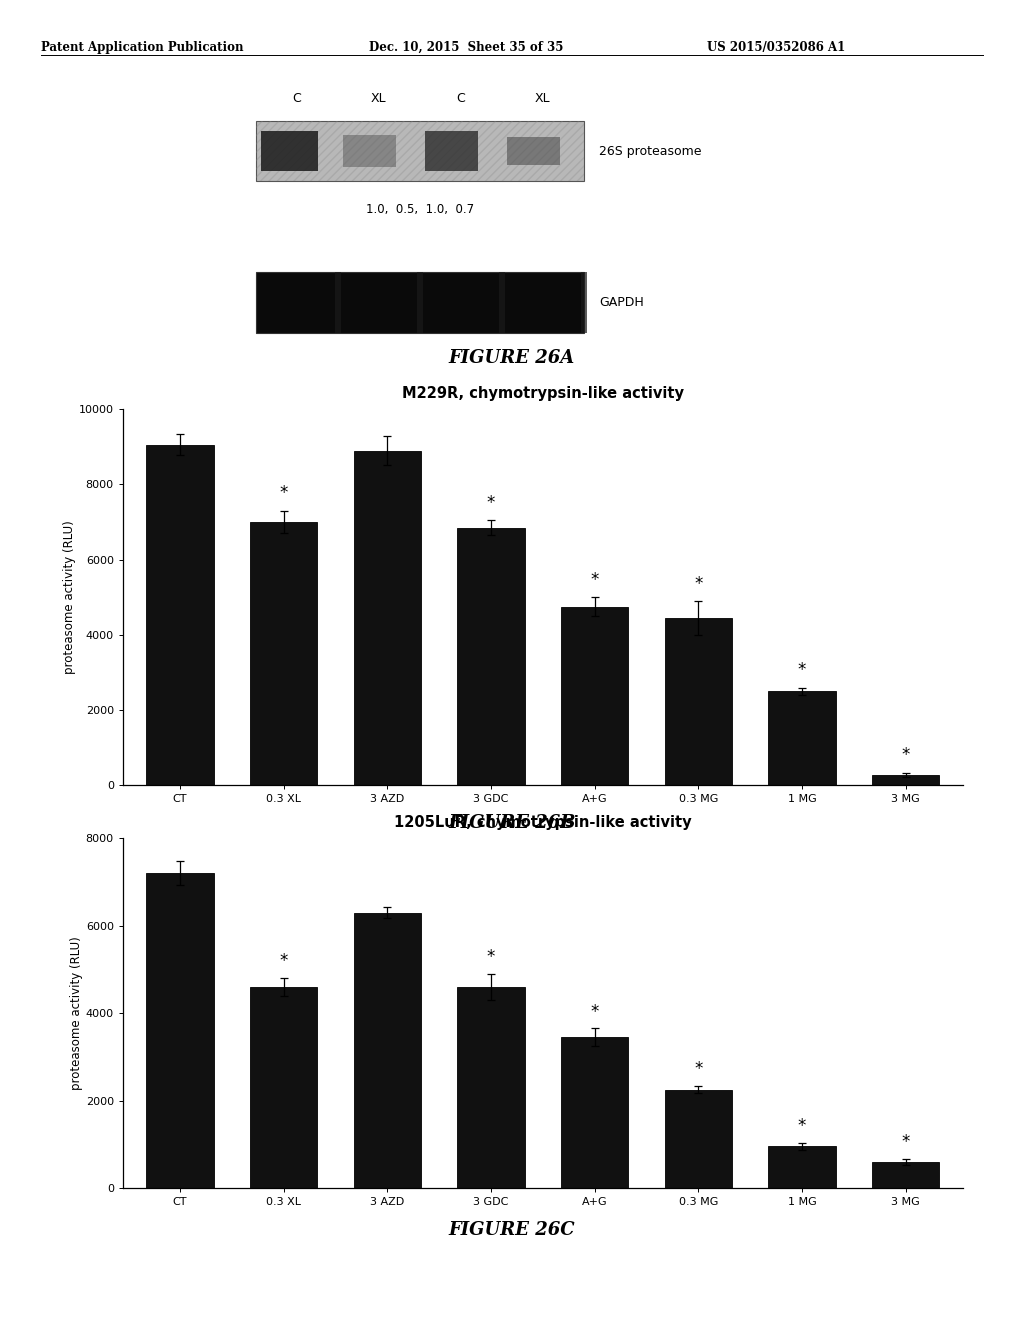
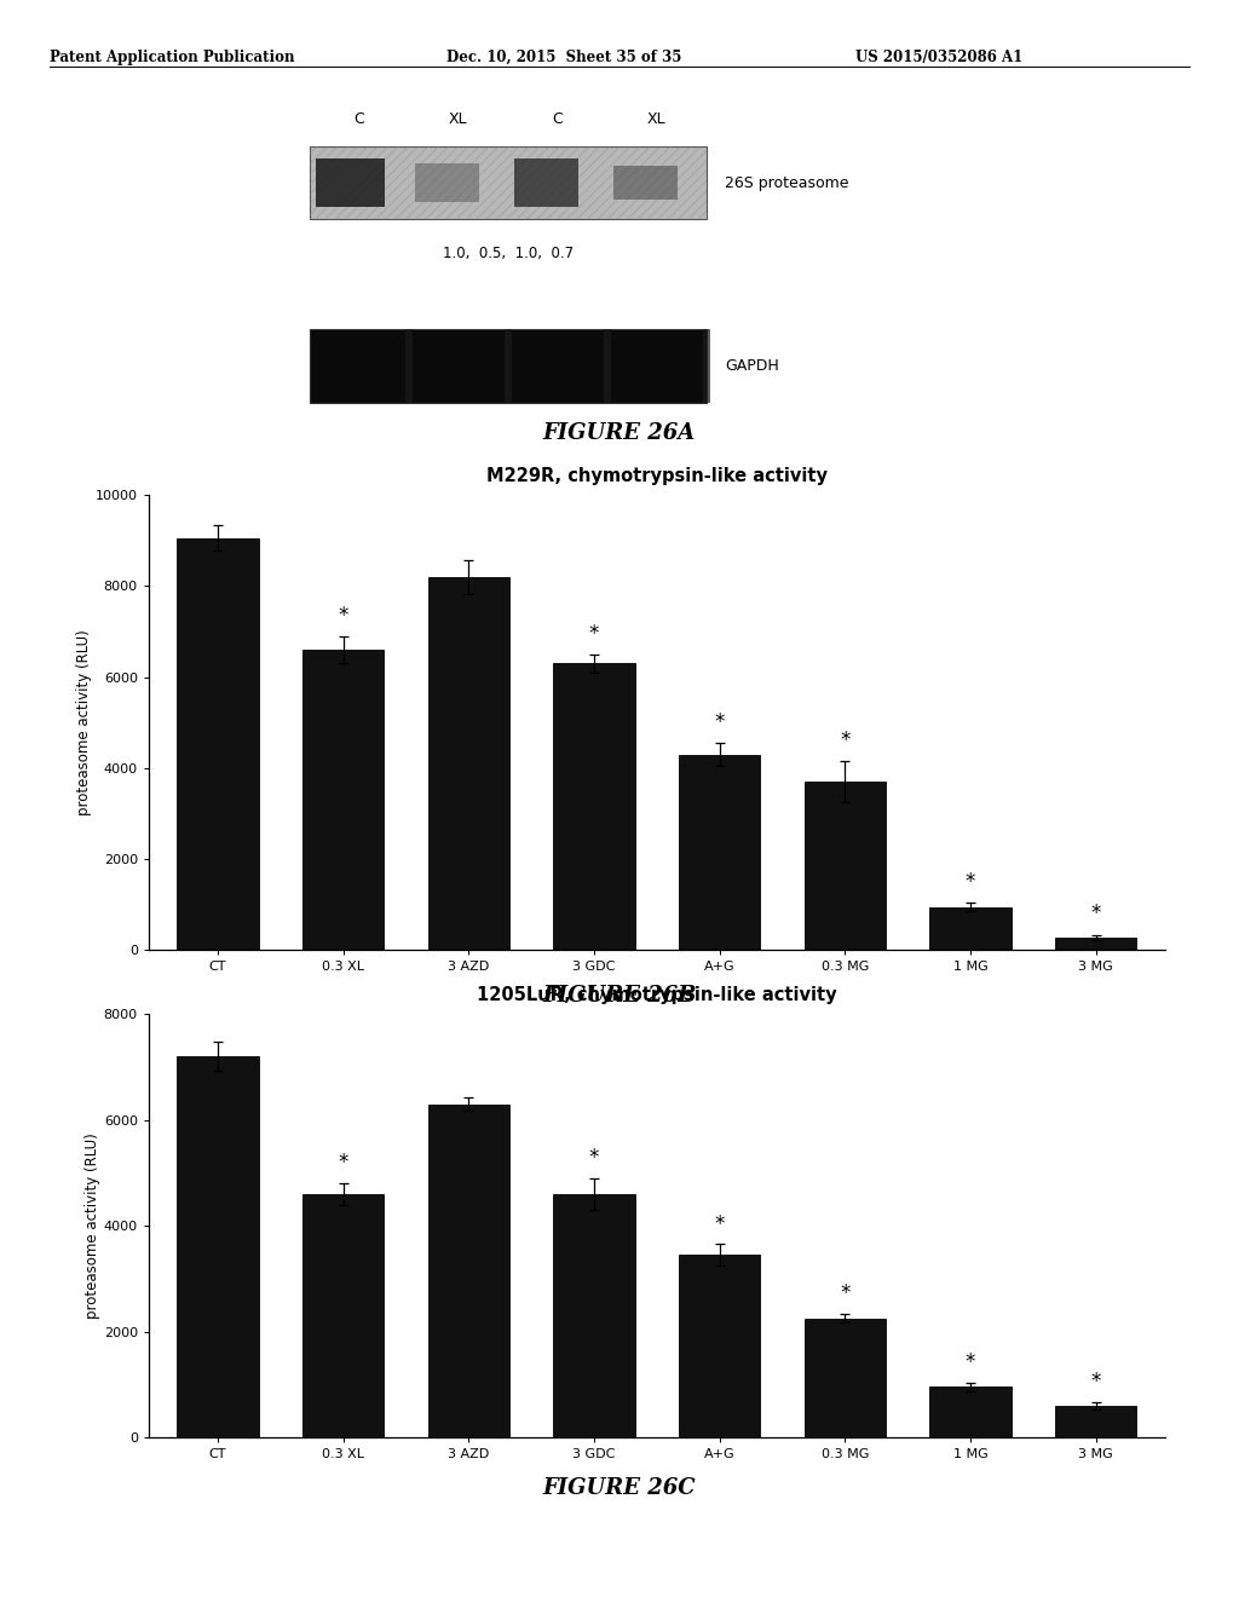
M229R, chymotrypsin-like activity/0.3 XL: 7000 -> 6600
M229R, chymotrypsin-like activity/3 AZD: 8900 -> 8200
M229R, chymotrypsin-like activity/3 GDC: 6850 -> 6300
M229R, chymotrypsin-like activity/A+G: 4750 -> 4300
M229R, chymotrypsin-like activity/0.3 MG: 4450 -> 3700
M229R, chymotrypsin-like activity/1 MG: 2500 -> 950
